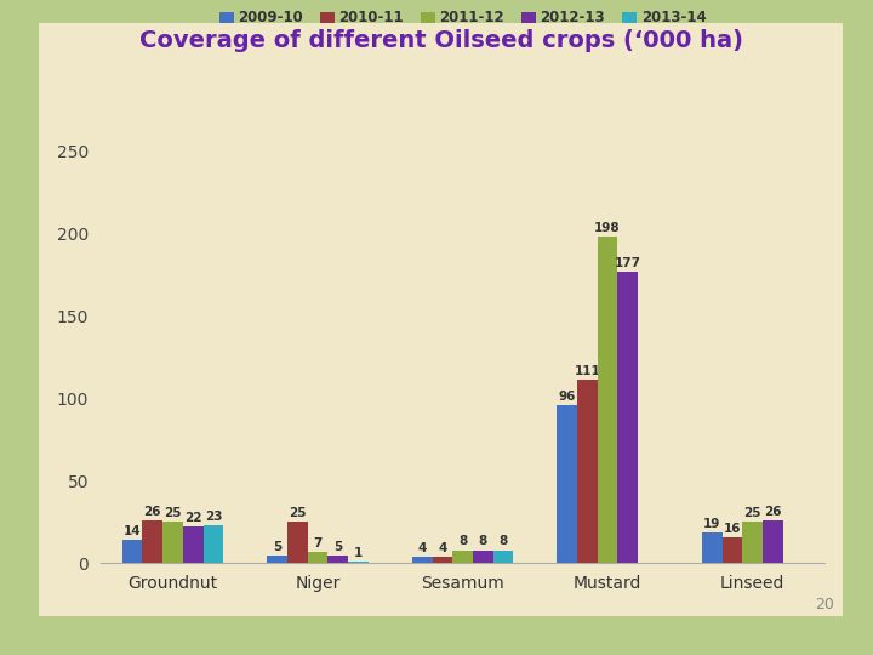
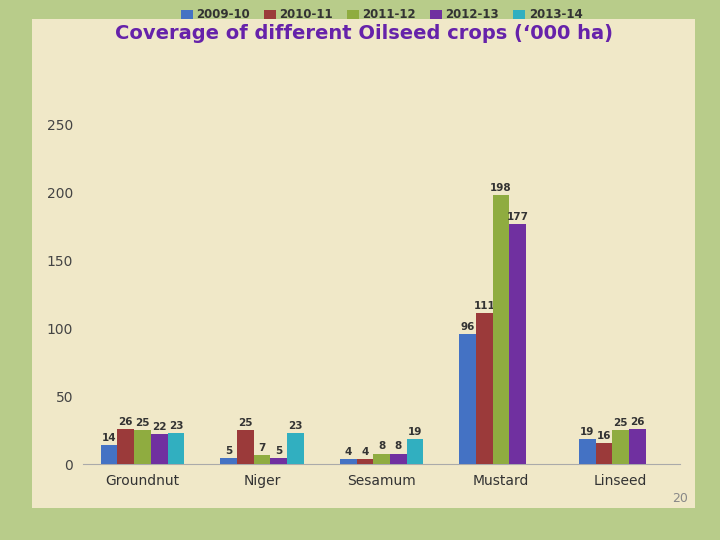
2013-14/Niger: 1 -> 23
2013-14/Sesamum: 8 -> 19
